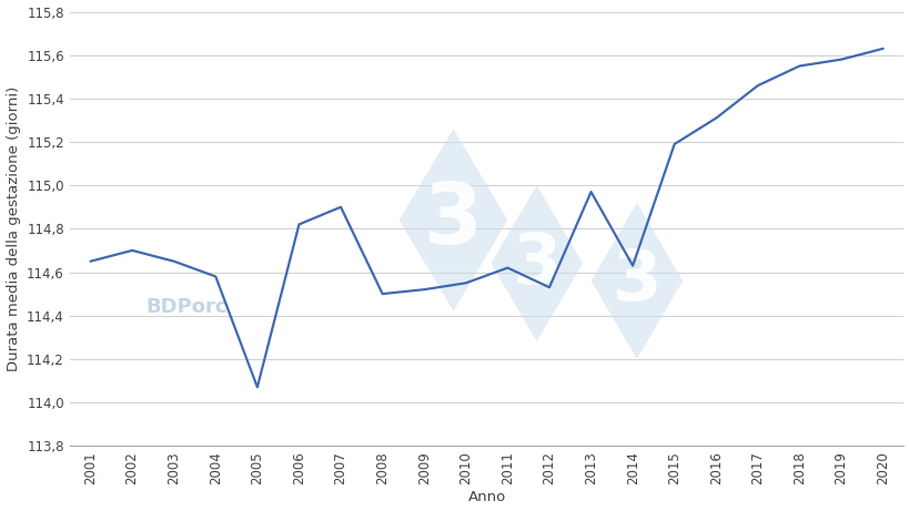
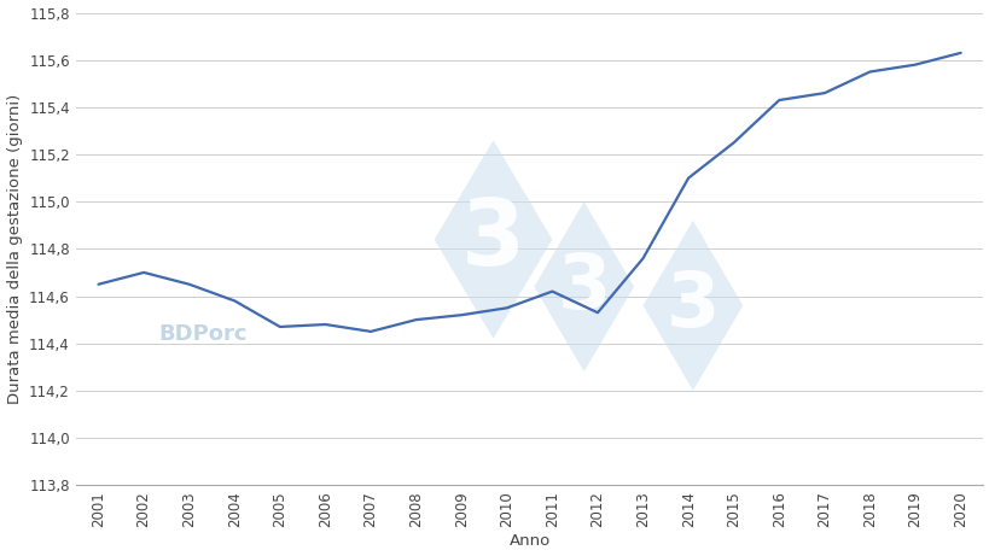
2005: 114,07 -> 114,47
2006: 114,82 -> 114,48
2007: 114,90 -> 114,45
2013: 114,97 -> 114,76
2014: 114,63 -> 115,10
2015: 115,19 -> 115,25
2016: 115,31 -> 115,43
